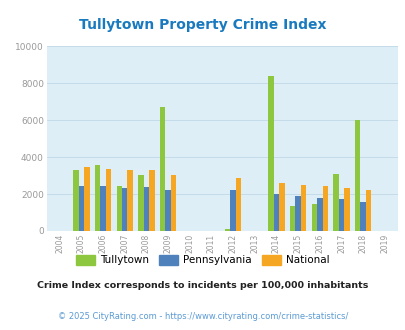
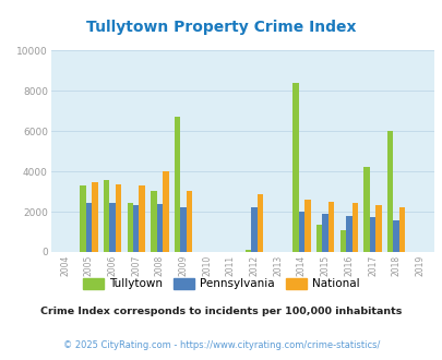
National/2008: 3300 -> 4000
Tullytown/2016: 1500 -> 1100
Tullytown/2017: 3100 -> 4200
